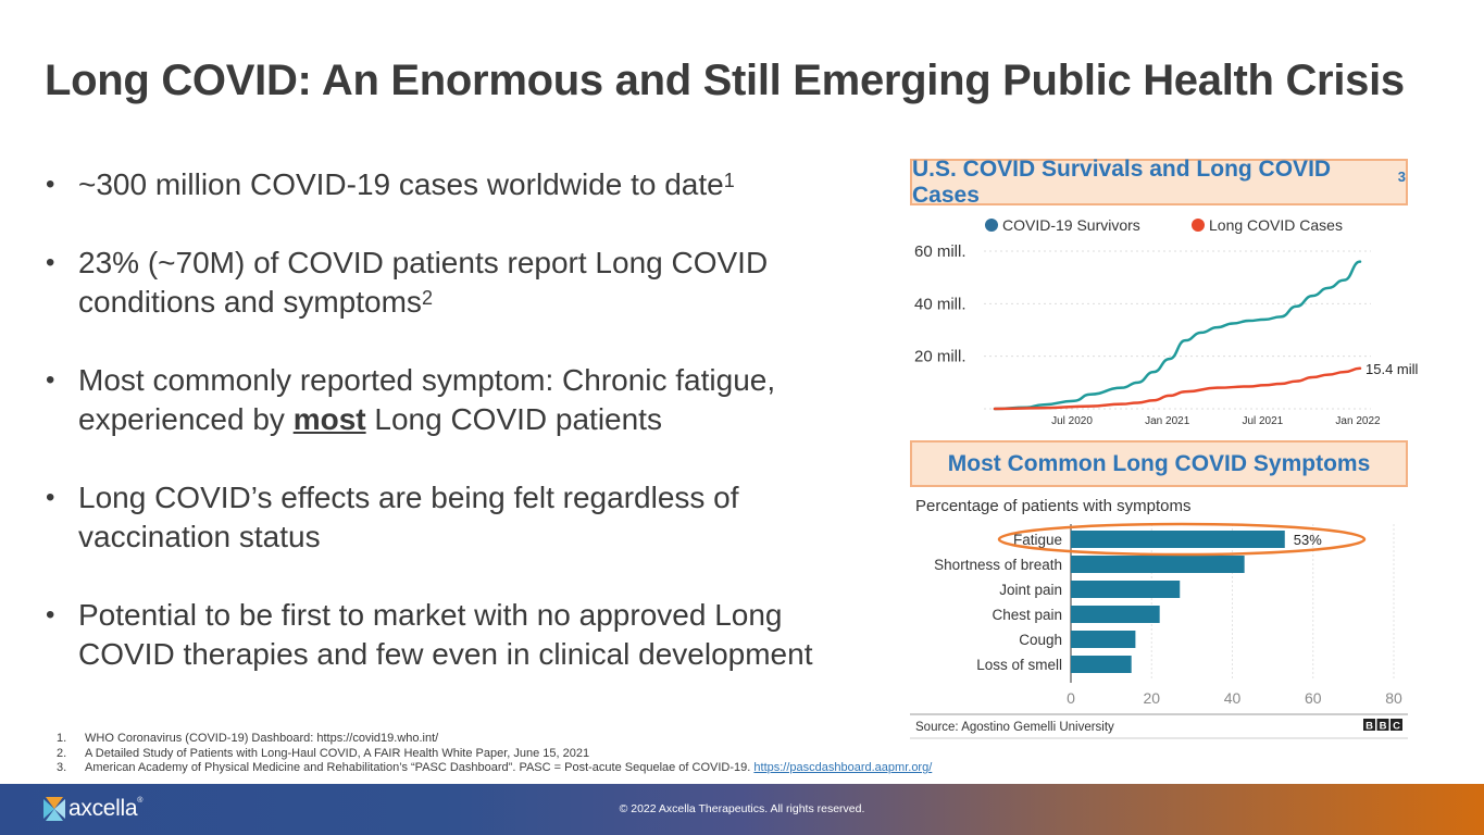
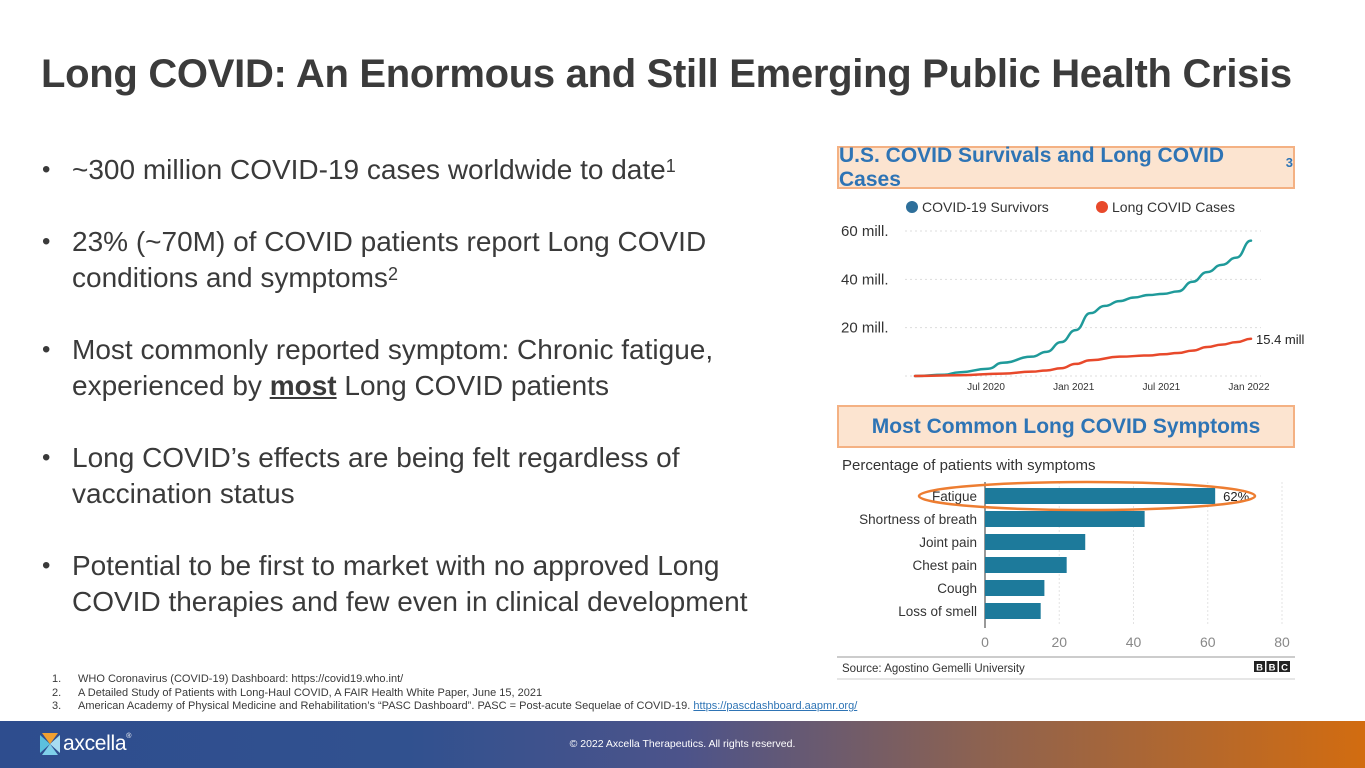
Most Common Long COVID Symptoms/Fatigue: 53% -> 62%
